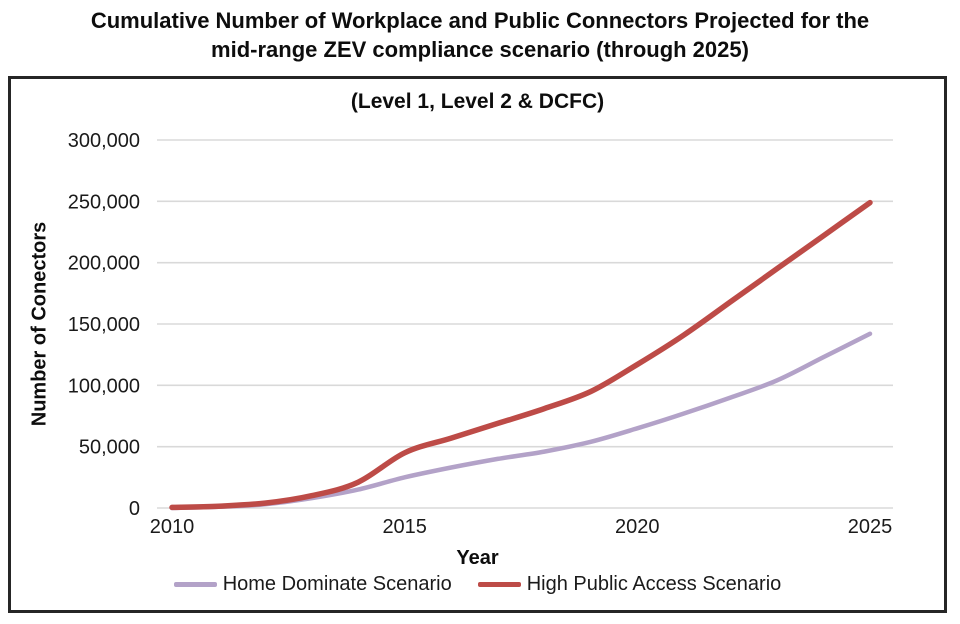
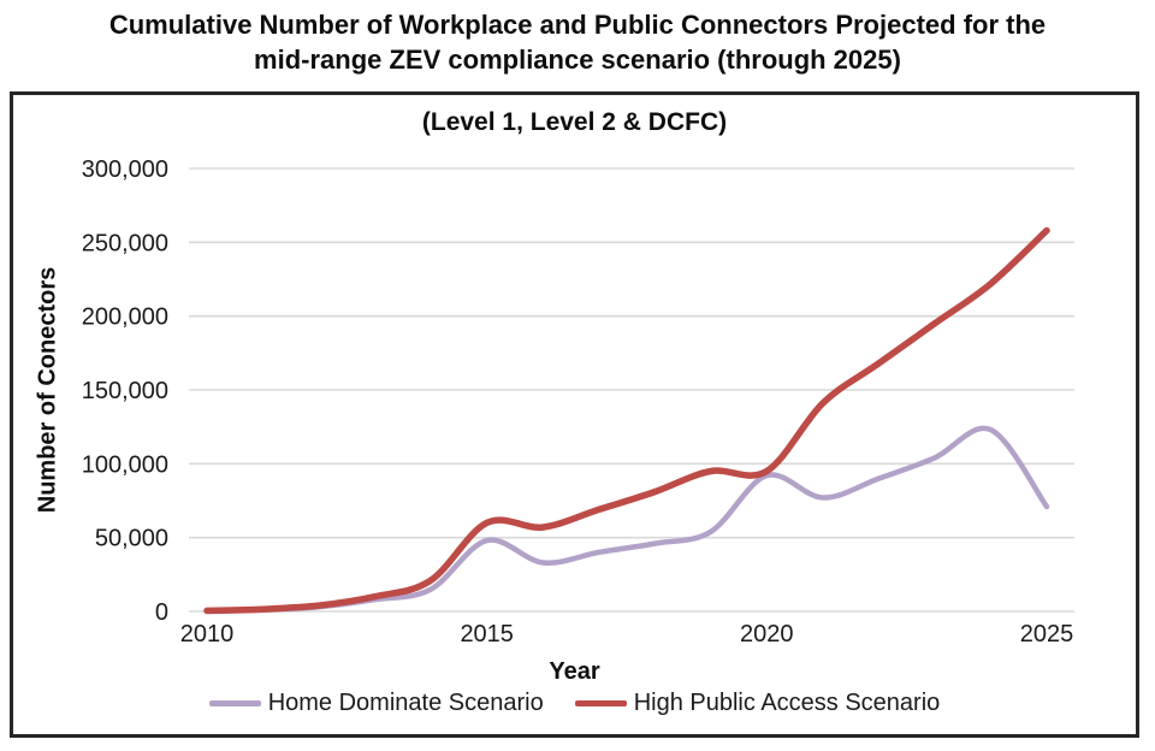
Home Dominate Scenario/2015: 25000 -> 48000
High Public Access Scenario/2015: 45000 -> 60000
Home Dominate Scenario/2020: 65000 -> 92000
High Public Access Scenario/2020: 117000 -> 95000
Home Dominate Scenario/2025: 142000 -> 71000
High Public Access Scenario/2025: 249000 -> 258000
